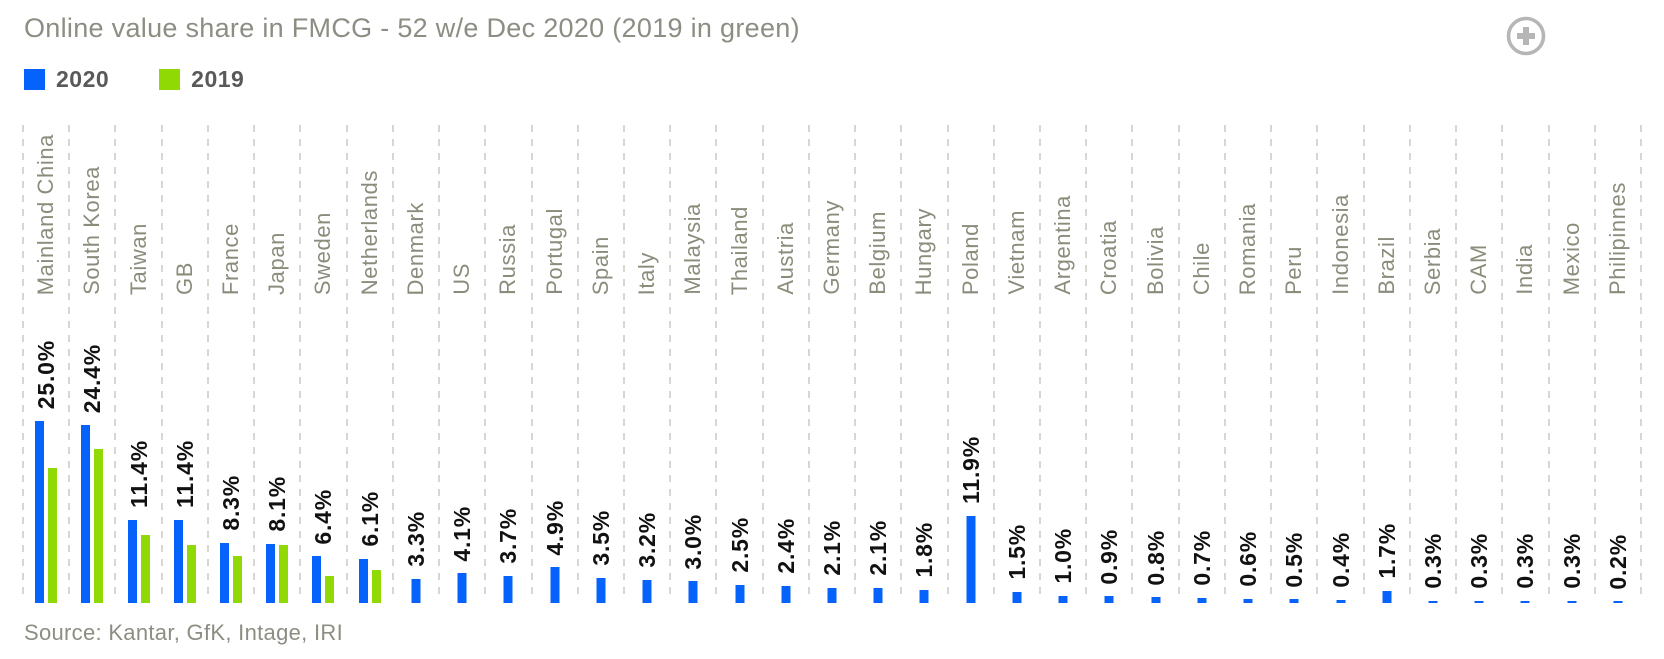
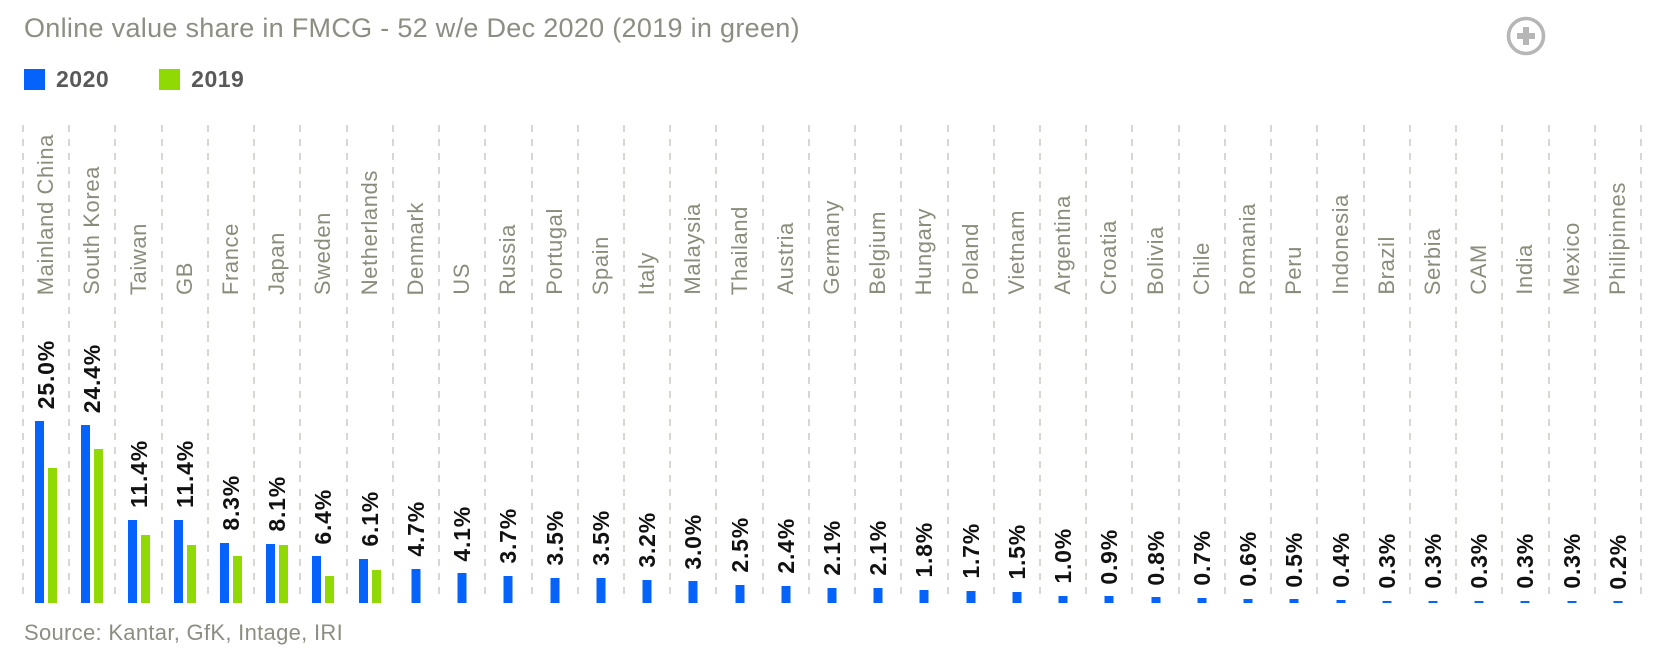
2020/Denmark: 3.3% -> 4.7%
2020/Portugal: 4.9% -> 3.5%
2020/Poland: 11.9% -> 1.7%
2020/Brazil: 1.7% -> 0.3%
